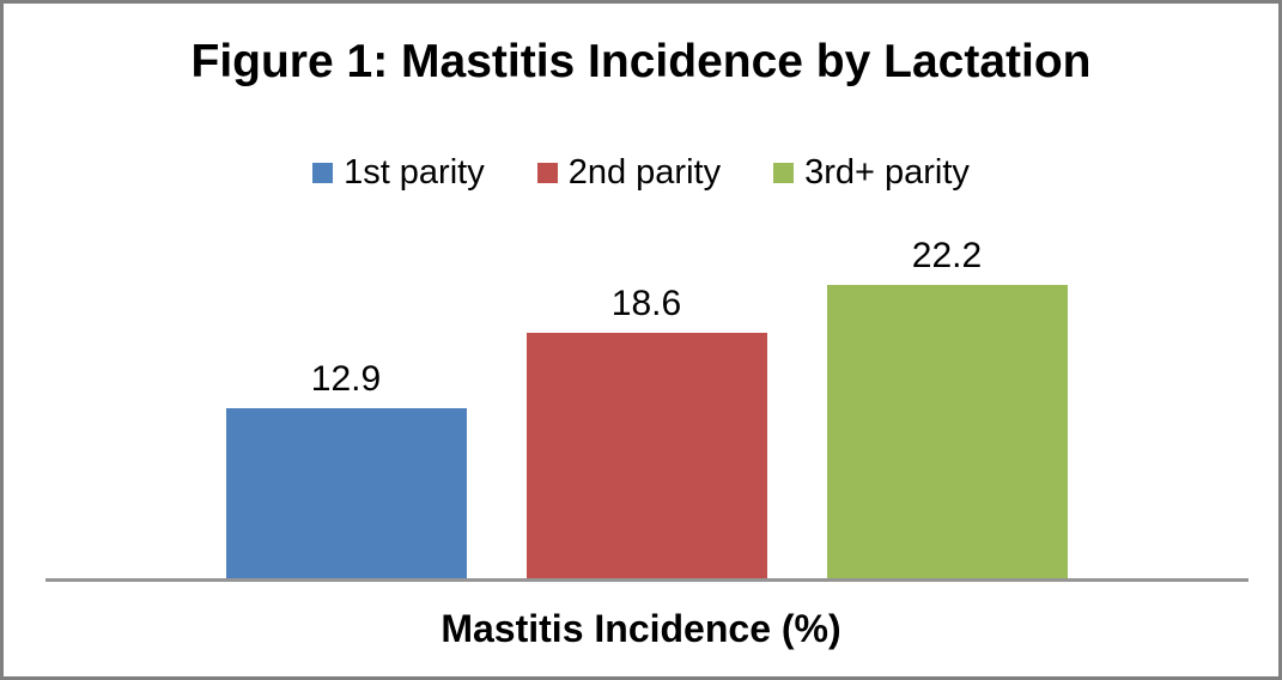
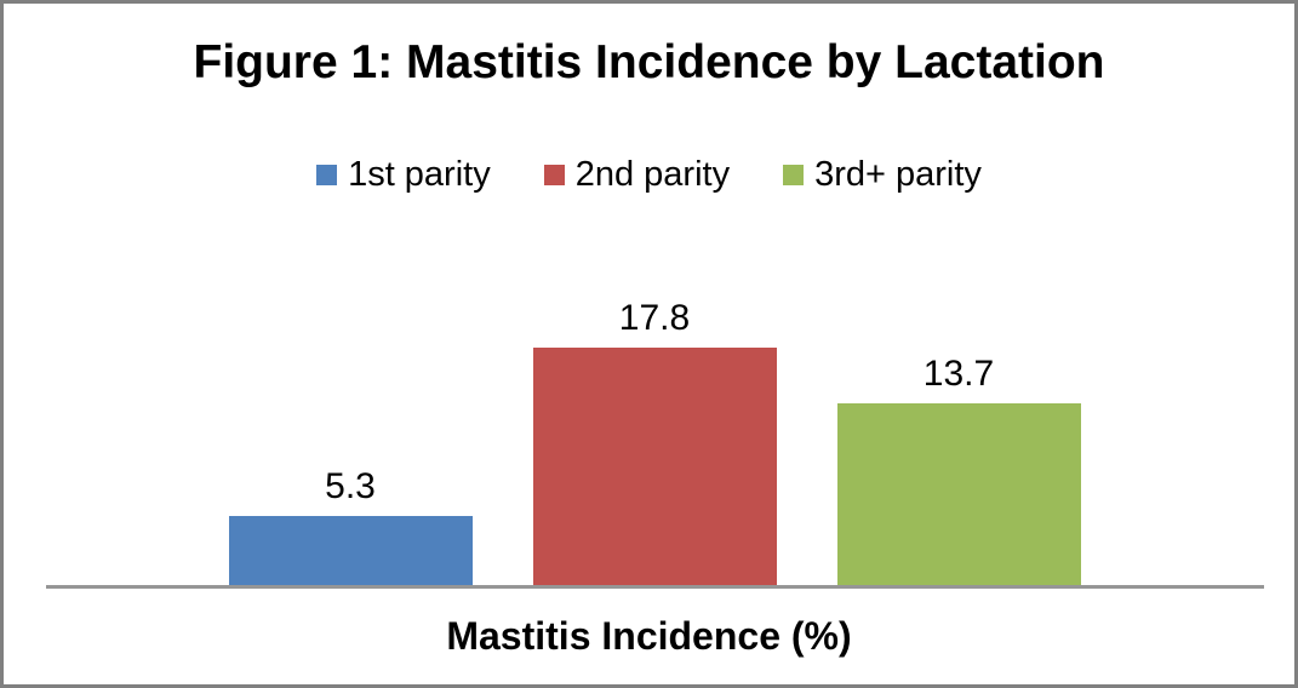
1st parity: 12.9 -> 5.3
2nd parity: 18.6 -> 17.8
3rd+ parity: 22.2 -> 13.7
